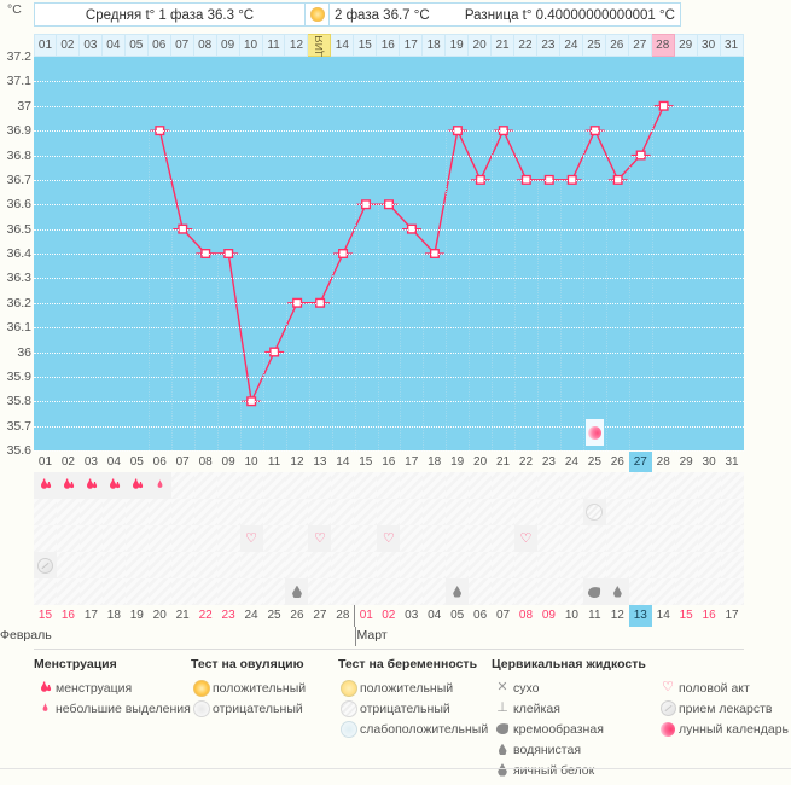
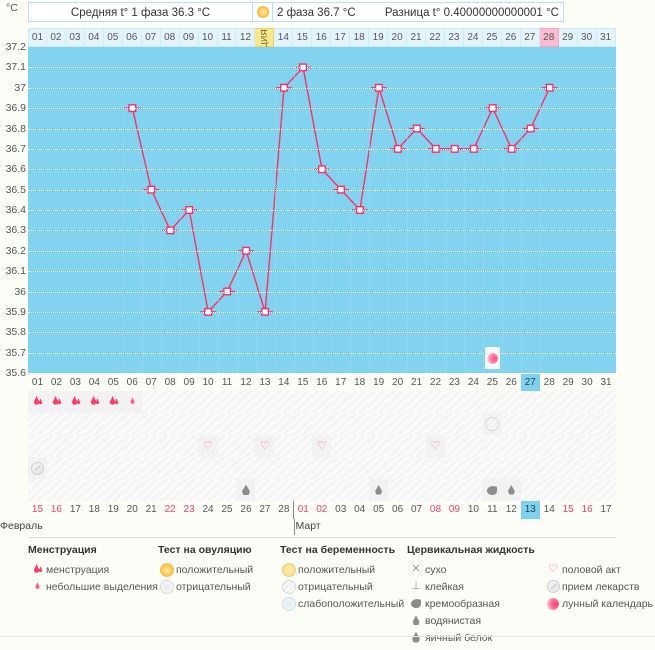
08: 36.4 -> 36.3
10: 35.8 -> 35.9
13: 36.2 -> 35.9
14: 36.4 -> 37.0
15: 36.6 -> 37.1
19: 36.9 -> 37.0
21: 36.9 -> 36.8
